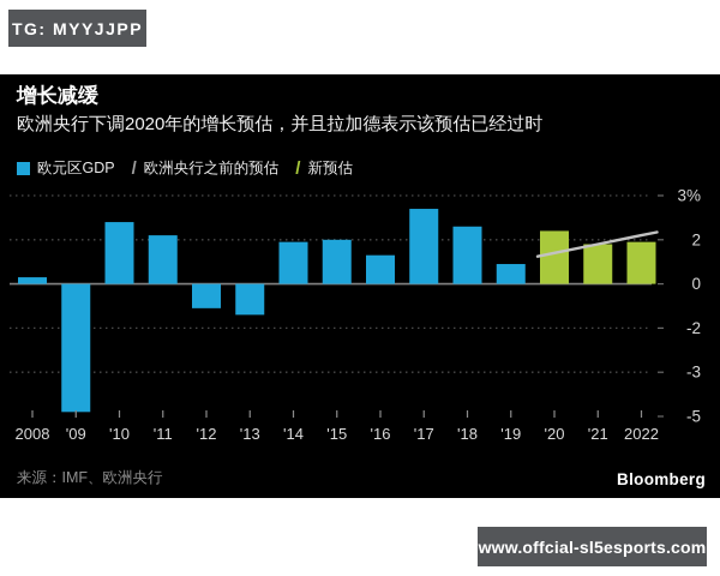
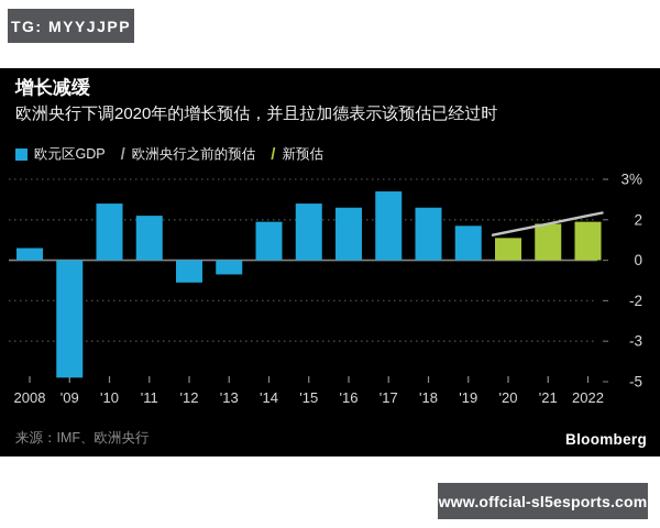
2008: 0.3 -> 0.6
'13: -1.4 -> -0.7
'15: 2.0 -> 2.4
'16: 1.3 -> 2.3
'19: 0.9 -> 1.7
'20: 2.2 -> 1.1
